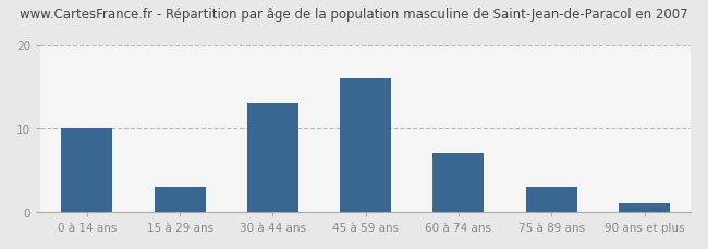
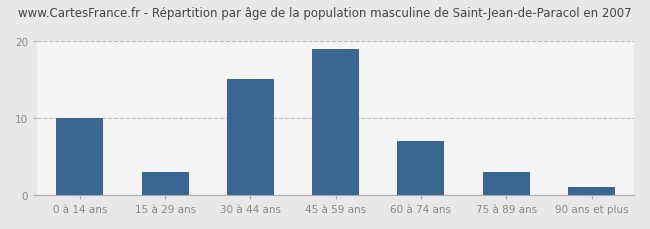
30 à 44 ans: 13 -> 15
45 à 59 ans: 16 -> 19
